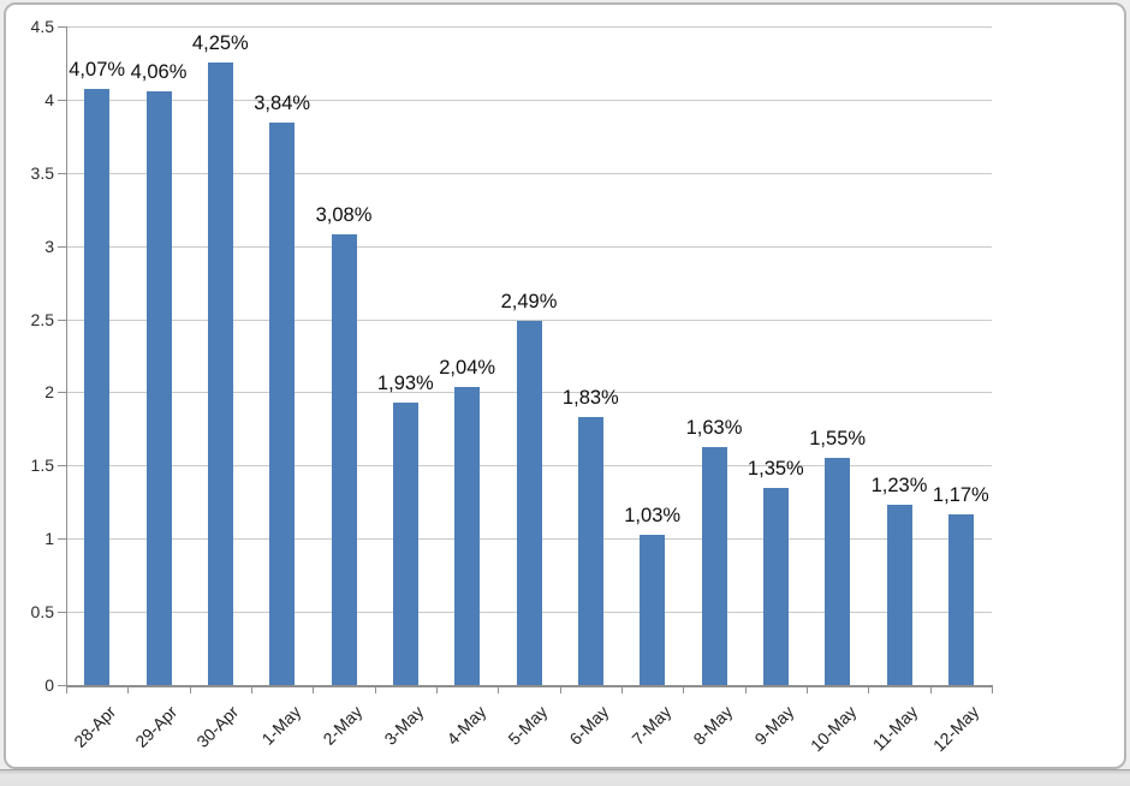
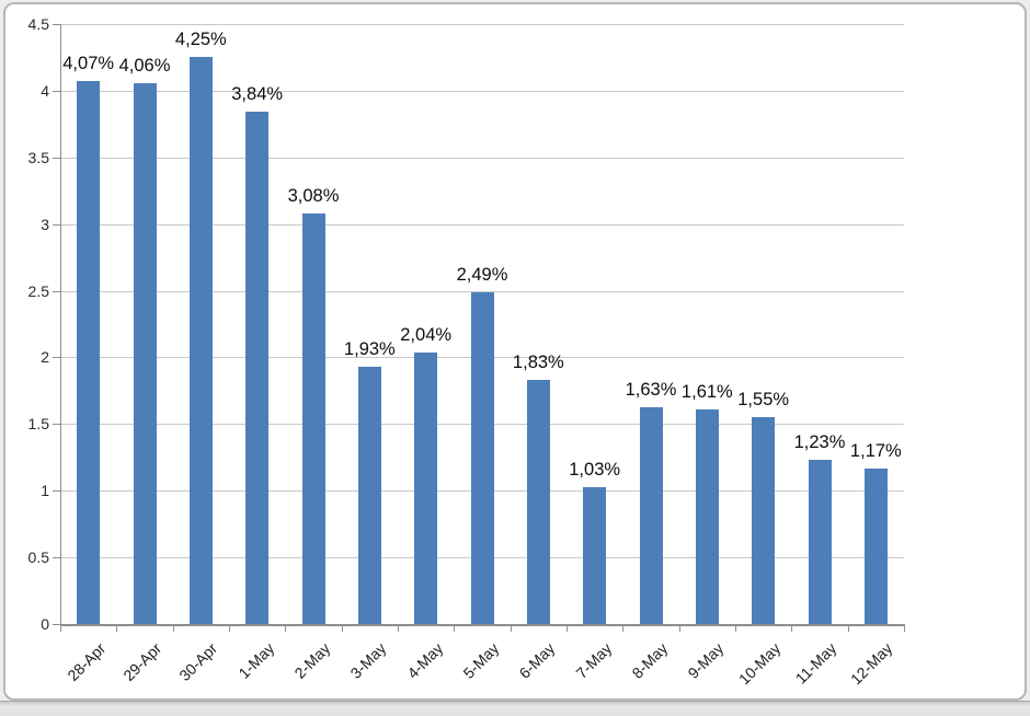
9-May: 1,35% -> 1,61%
